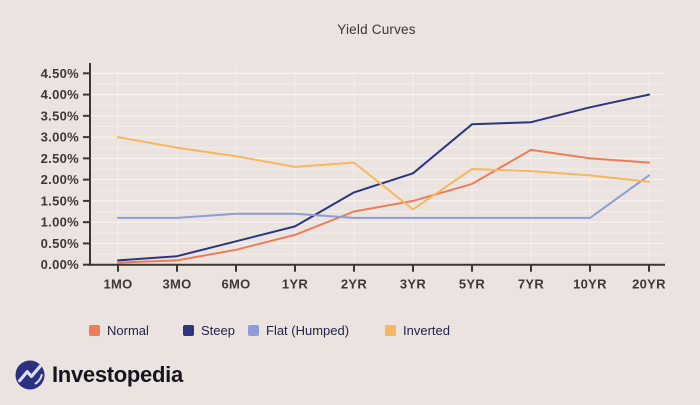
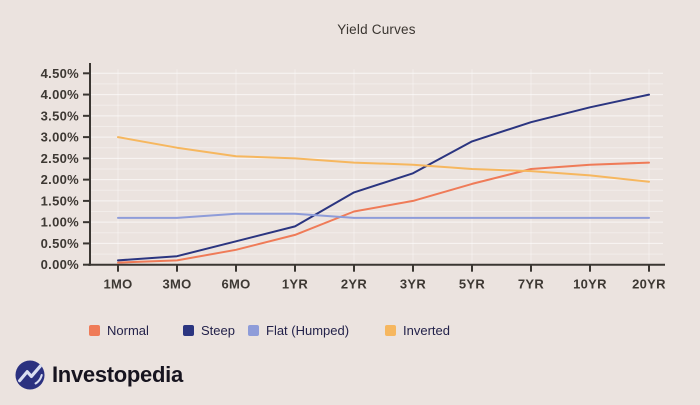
Inverted/1YR: 2.3% -> 2.5%
Inverted/3YR: 1.3% -> 2.4%
Steep/5YR: 3.3% -> 2.9%
Normal/7YR: 2.7% -> 2.2%
Normal/10YR: 2.5% -> 2.4%
Flat (Humped)/20YR: 2.1% -> 1.1%
